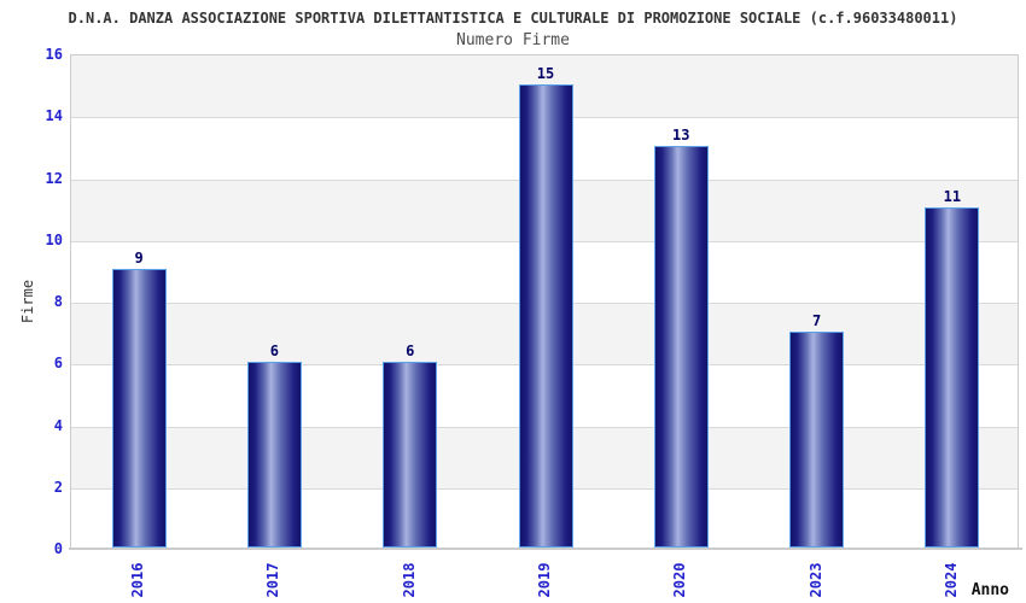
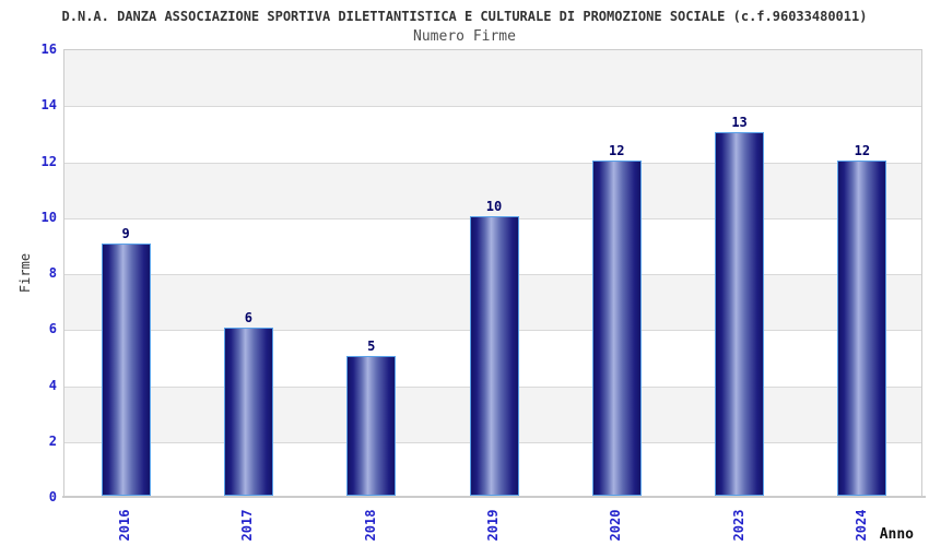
2018: 6 -> 5
2019: 15 -> 10
2020: 13 -> 12
2023: 7 -> 13
2024: 11 -> 12
